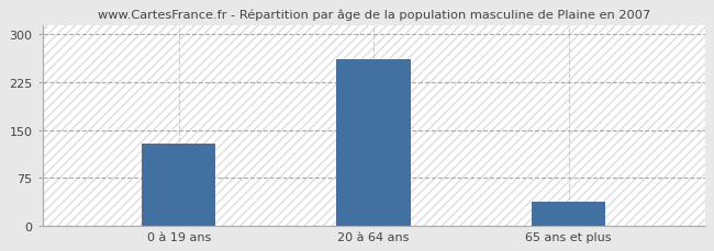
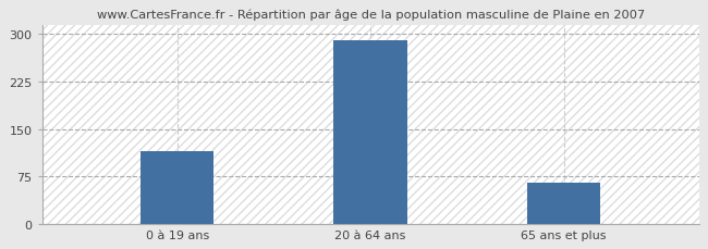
0 à 19 ans: 128 -> 115
20 à 64 ans: 262 -> 290
65 ans et plus: 38 -> 65
